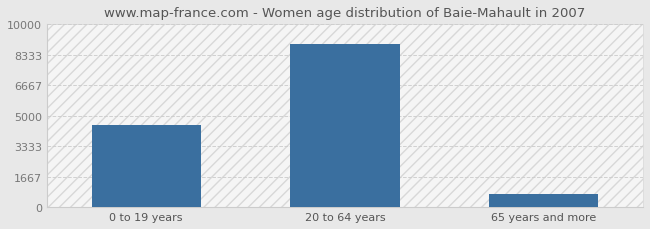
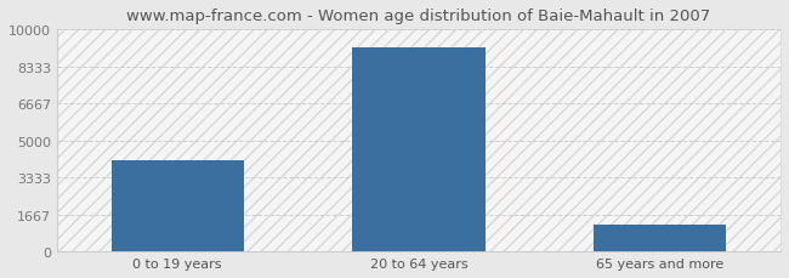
0 to 19 years: 4500 -> 4100
20 to 64 years: 8900 -> 9200
65 years and more: 700 -> 1200
